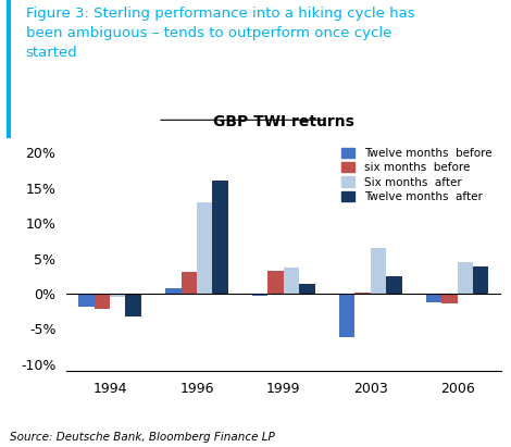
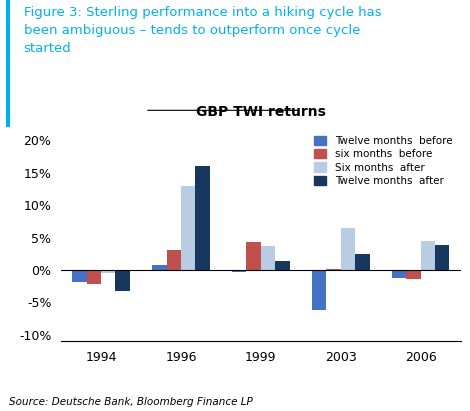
six months before/1999: 3.2% -> 4.3%
